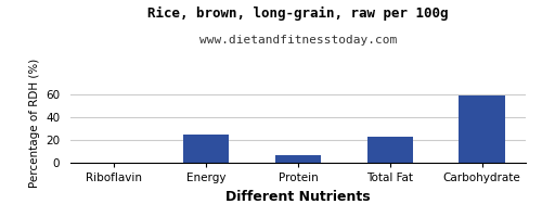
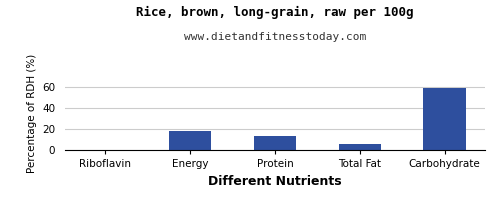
Energy: 25 -> 18
Protein: 7 -> 13
Total Fat: 23 -> 6
